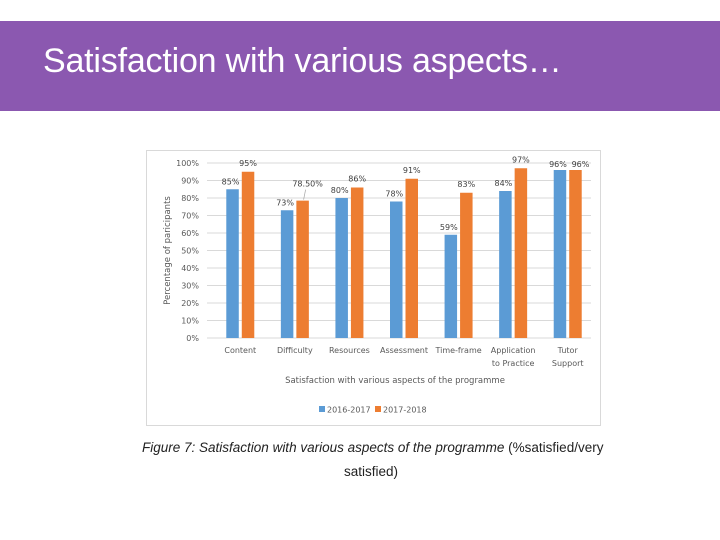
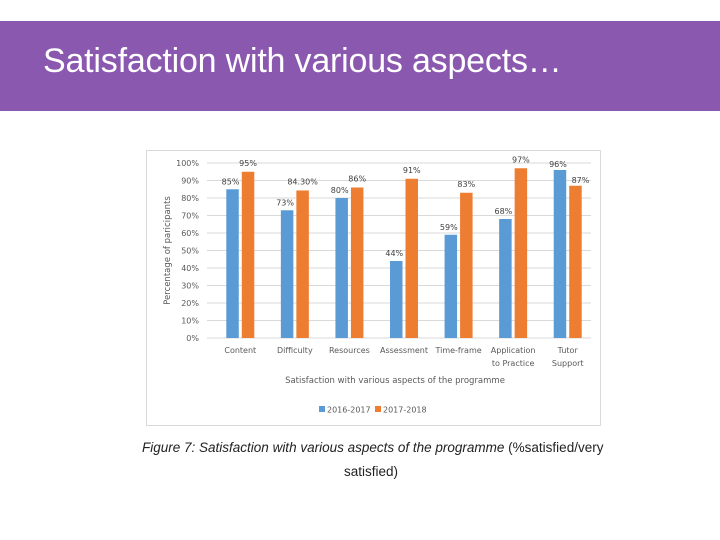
2017-2018/Difficulty: 78.50% -> 84.30%
2016-2017/Assessment: 78% -> 44%
2016-2017/Application to Practice: 84% -> 68%
2017-2018/Tutor Support: 96% -> 87%
